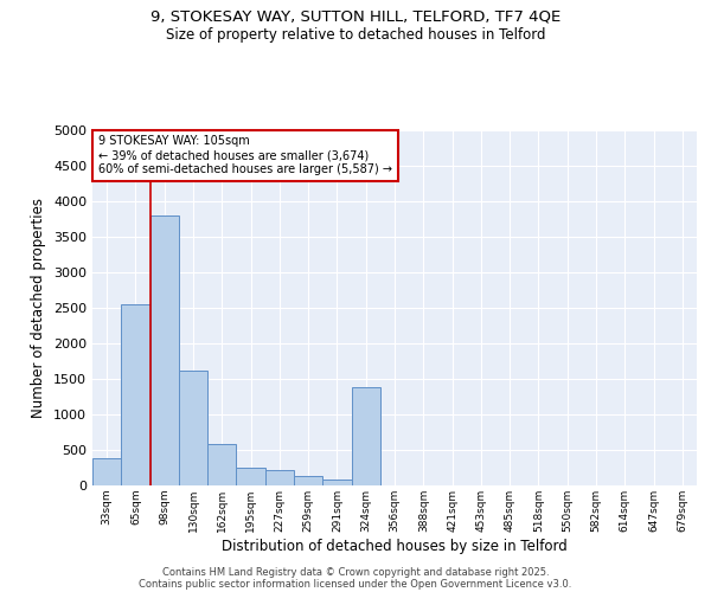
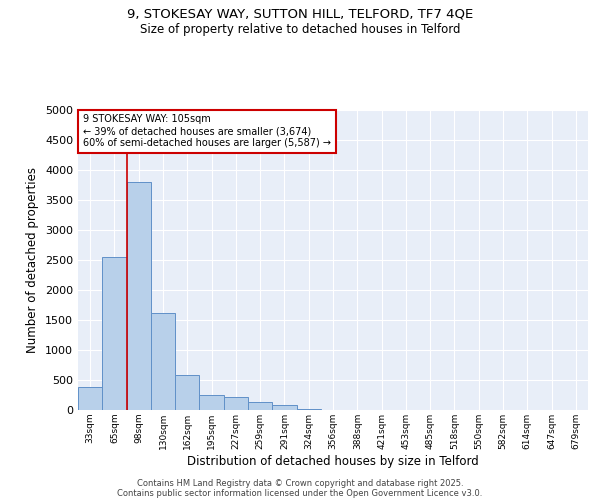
324sqm: 1380 -> 10
